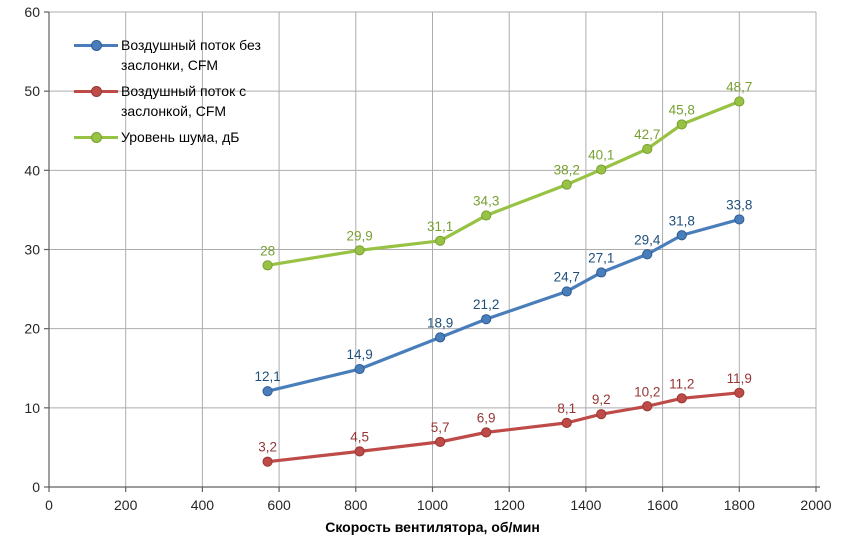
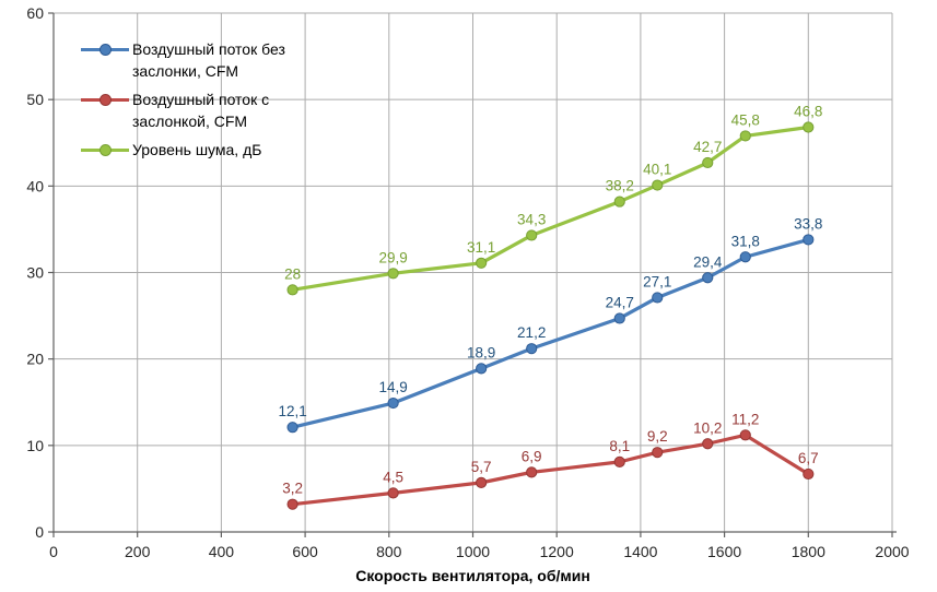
Воздушный поток с заслонкой, CFM/1800: 11,9 -> 6,7
Уровень шума, дБ/1800: 48,7 -> 46,8
